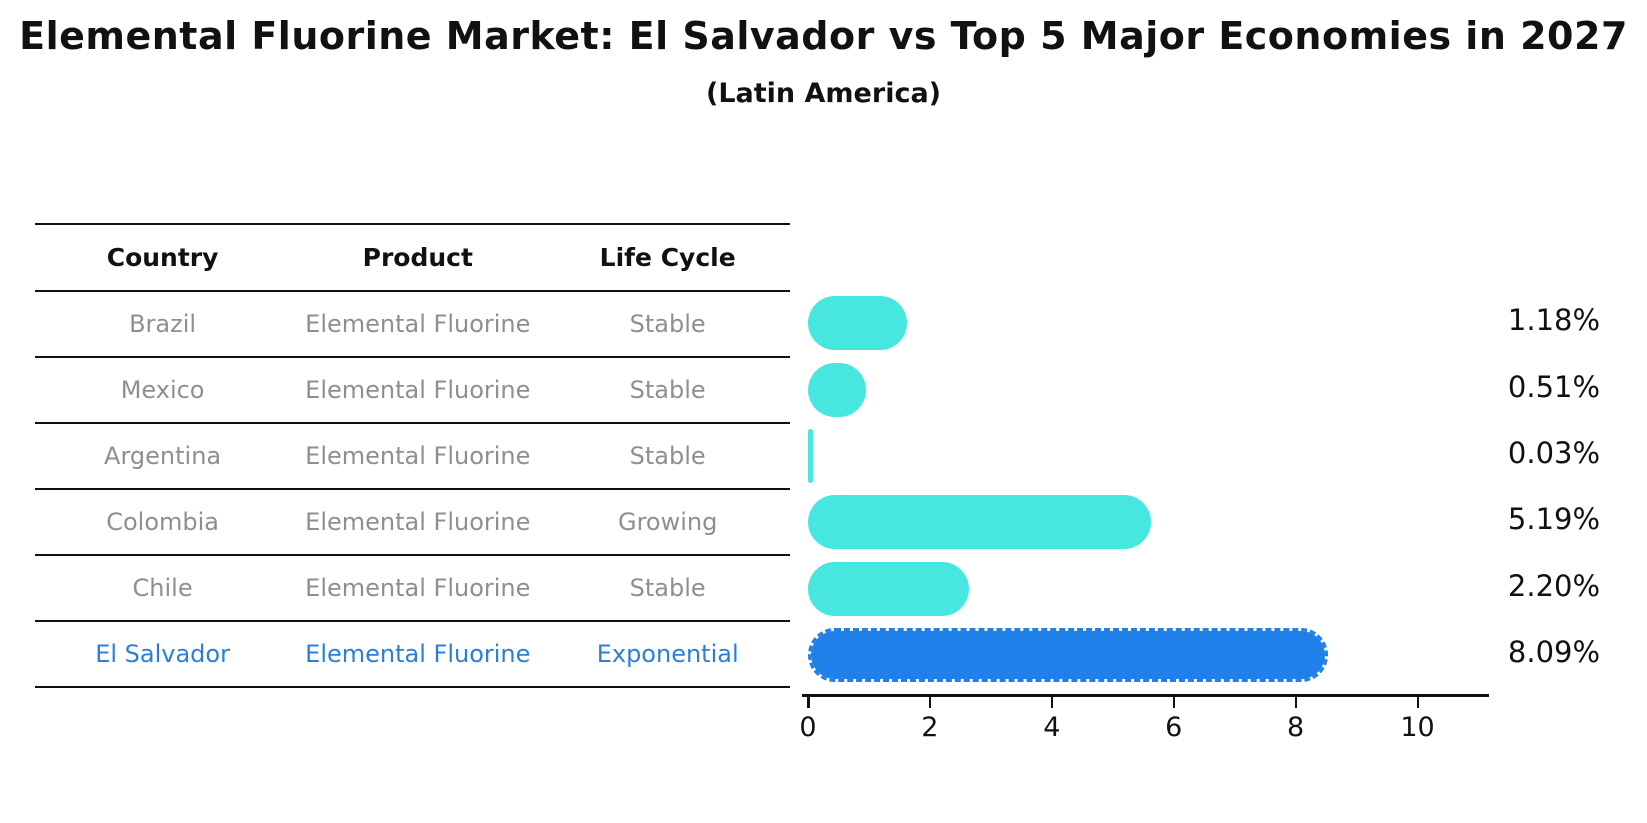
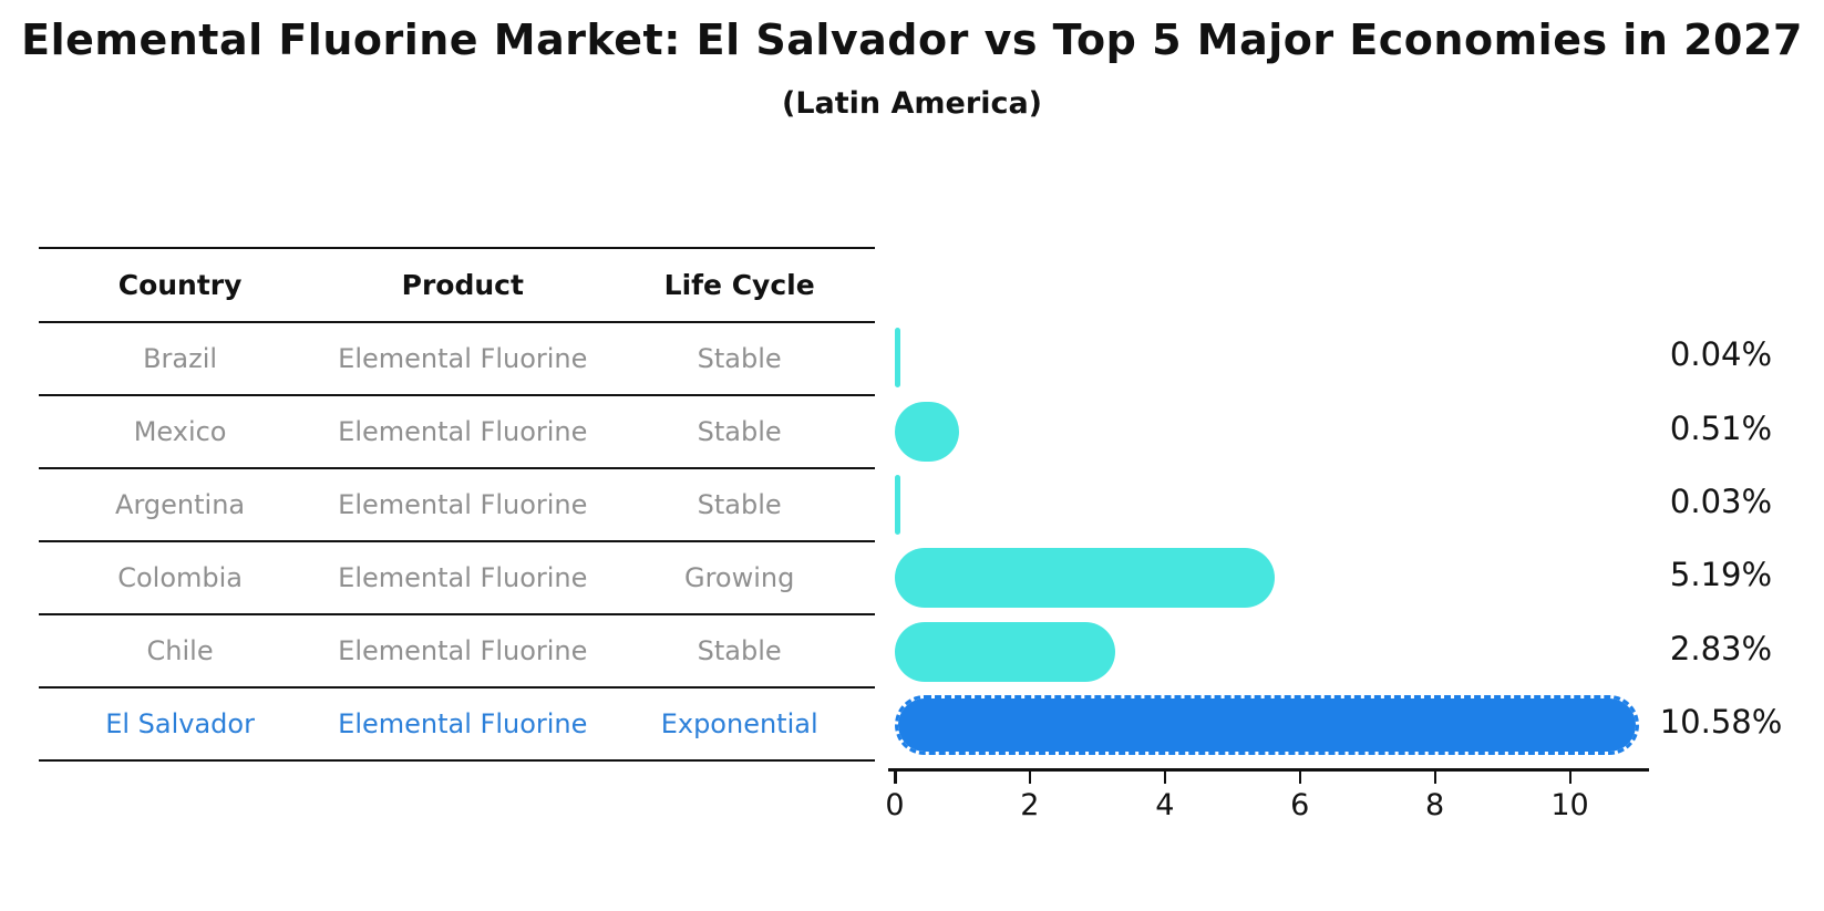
Brazil: 1.18% -> 0.04%
Chile: 2.20% -> 2.83%
El Salvador: 8.09% -> 10.58%
